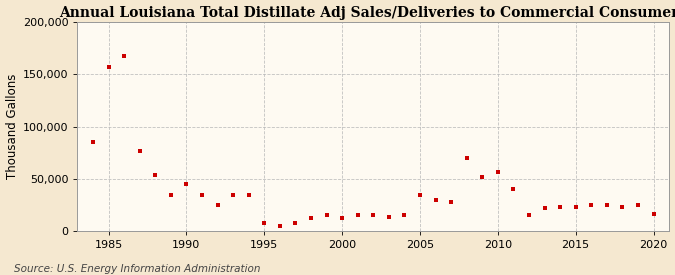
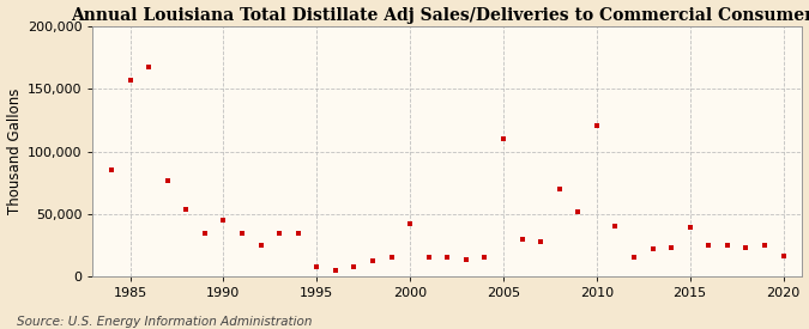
2000: 13,000 -> 42,000
2005: 35,000 -> 110,000
2010: 57,000 -> 121,000
2015: 23,000 -> 39,000
